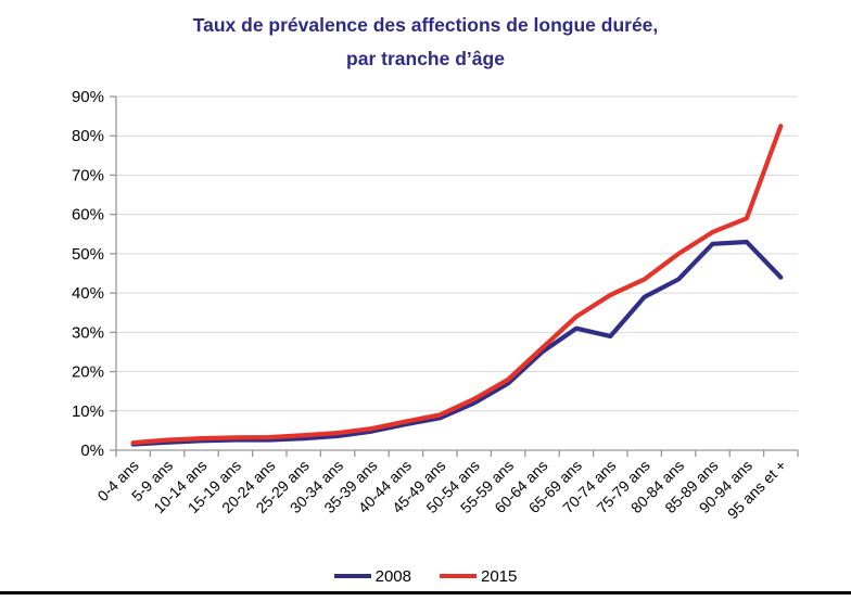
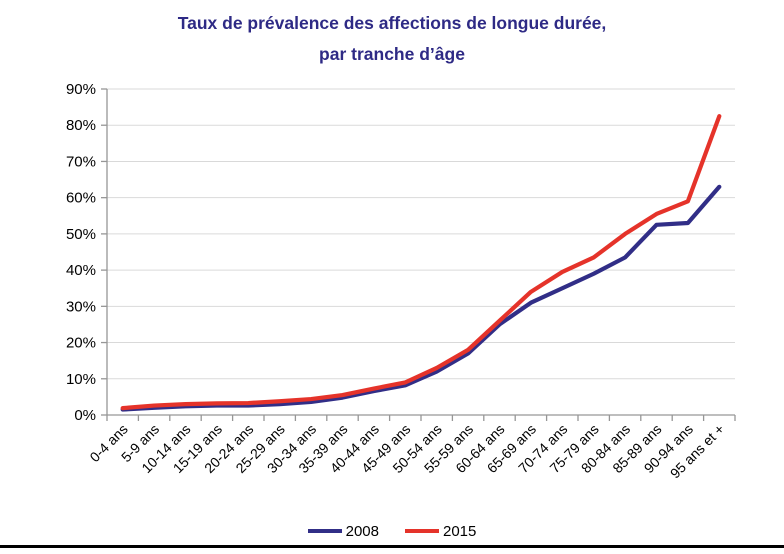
2008/70-74 ans: 29% -> 35%
2008/95 ans et +: 44% -> 63%
